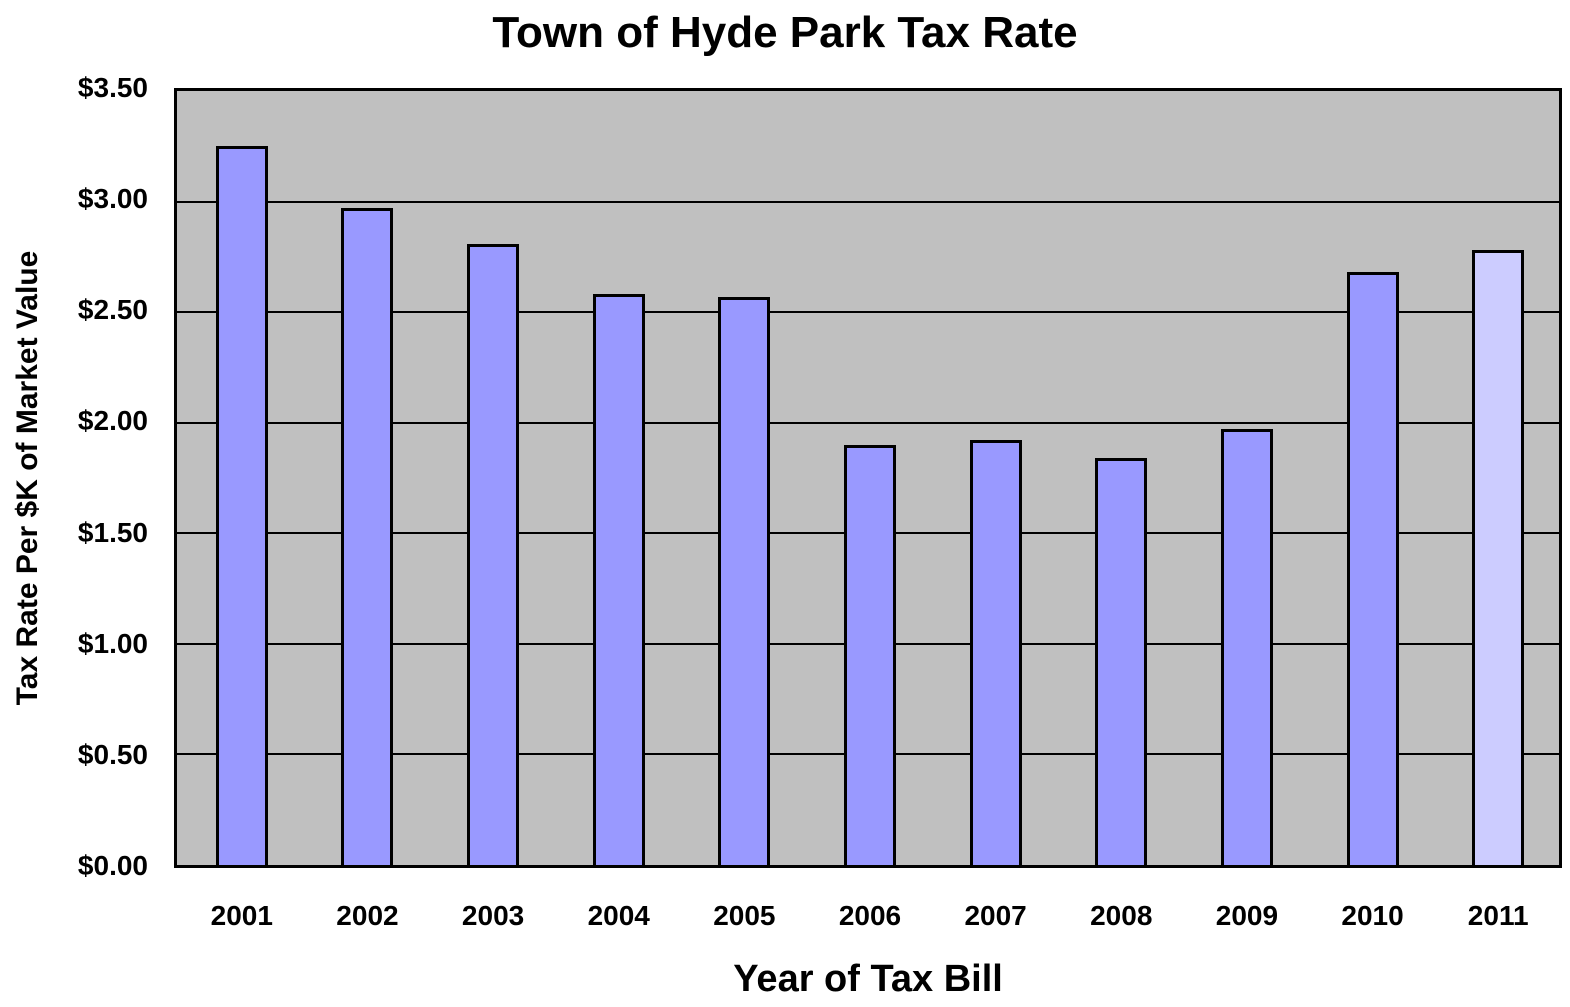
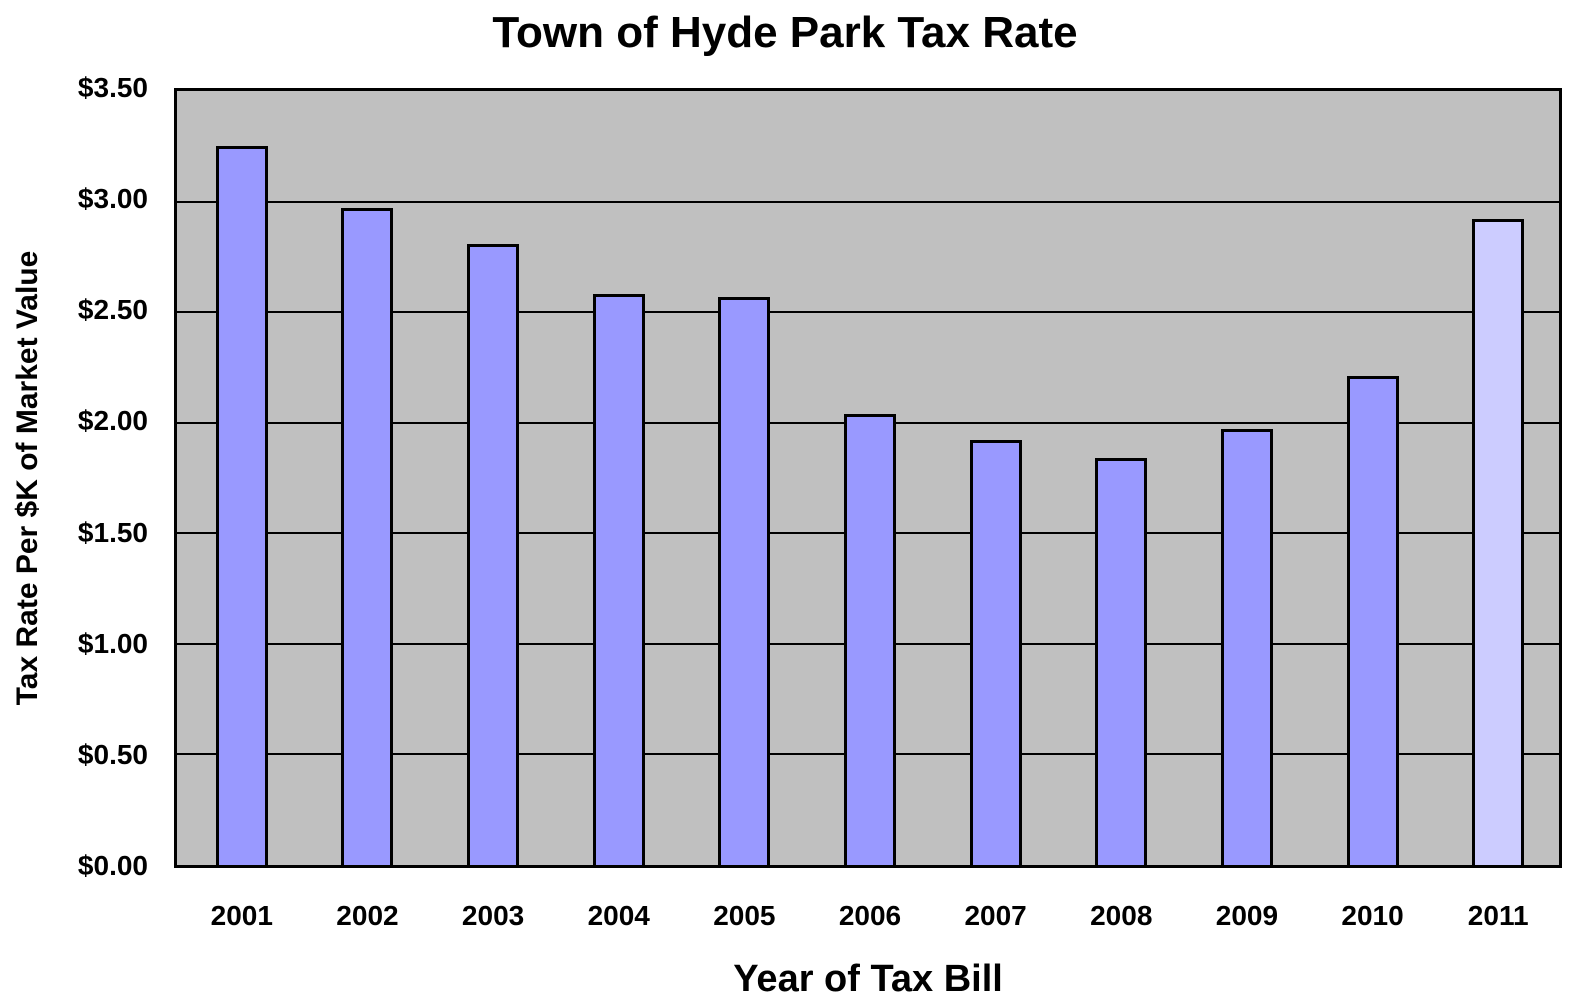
2006: $1.90 -> $2.04
2010: $2.68 -> $2.21
2011: $2.78 -> $2.92
